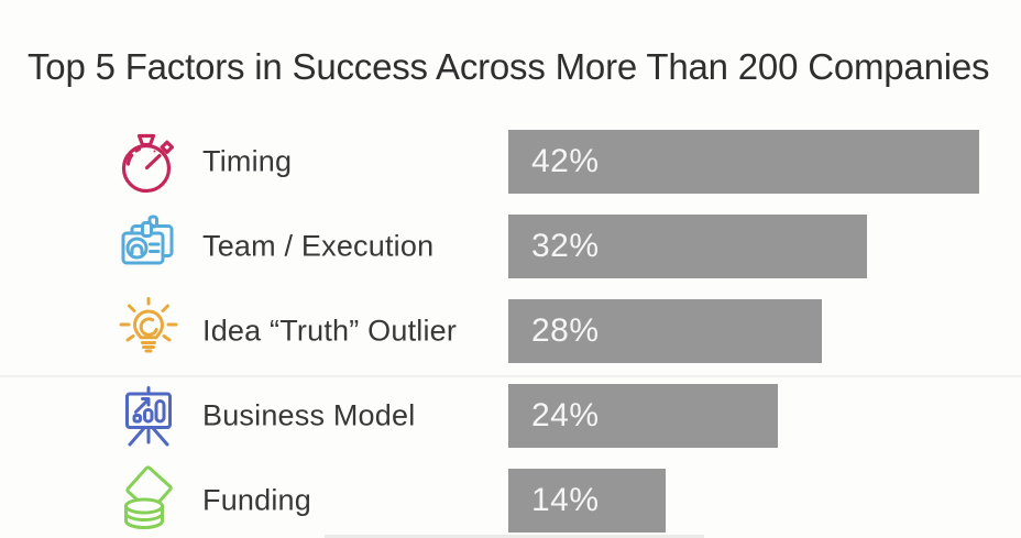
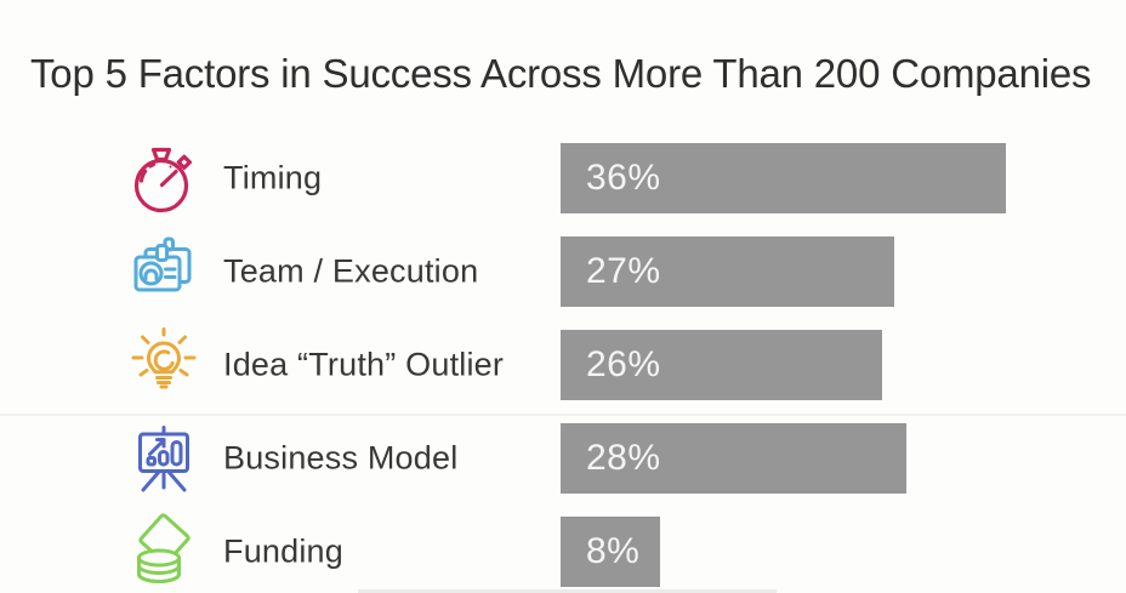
Timing: 42% -> 36%
Team / Execution: 32% -> 27%
Idea “Truth” Outlier: 28% -> 26%
Business Model: 24% -> 28%
Funding: 14% -> 8%
